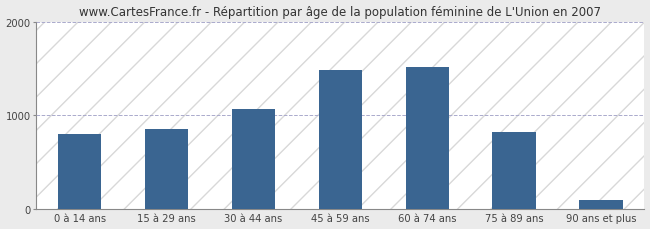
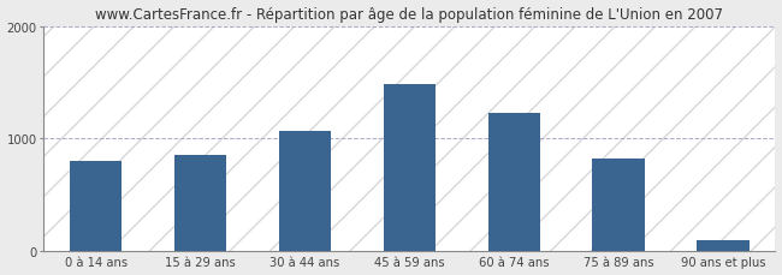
60 à 74 ans: 1520 -> 1230
